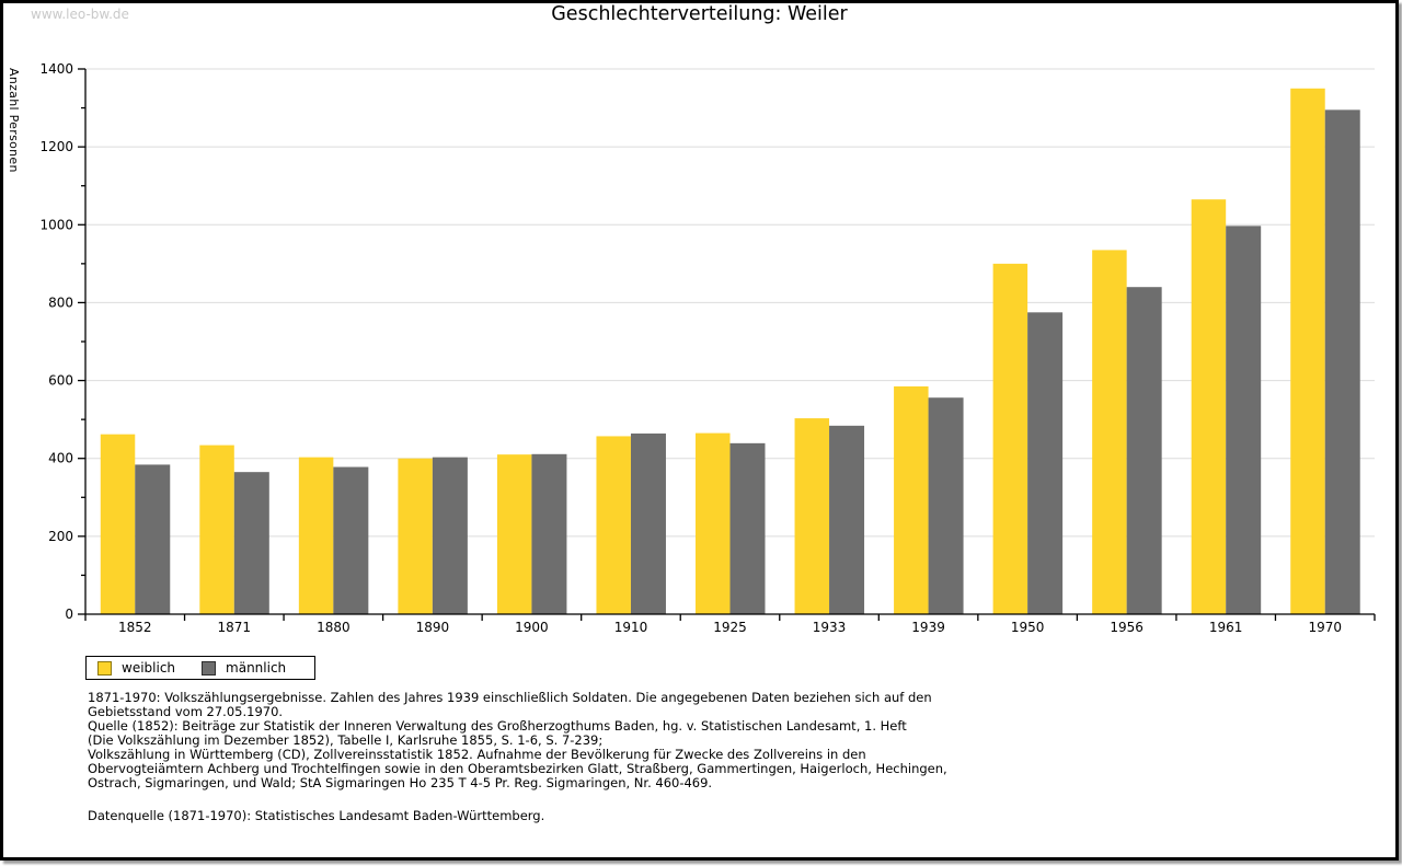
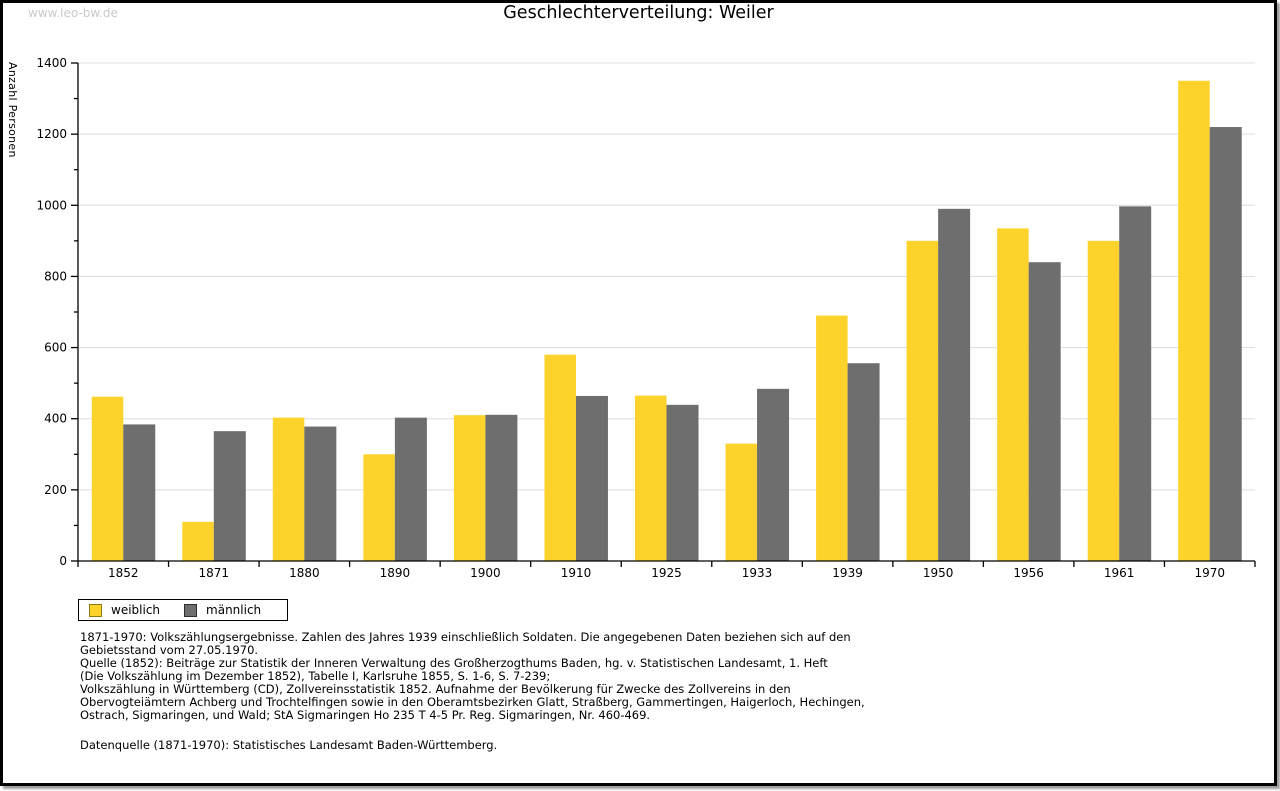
weiblich/1871: 430 -> 110
weiblich/1890: 400 -> 300
weiblich/1910: 460 -> 580
weiblich/1933: 500 -> 330
weiblich/1939: 580 -> 690
männlich/1950: 780 -> 990
weiblich/1961: 1060 -> 900
männlich/1970: 1300 -> 1220
